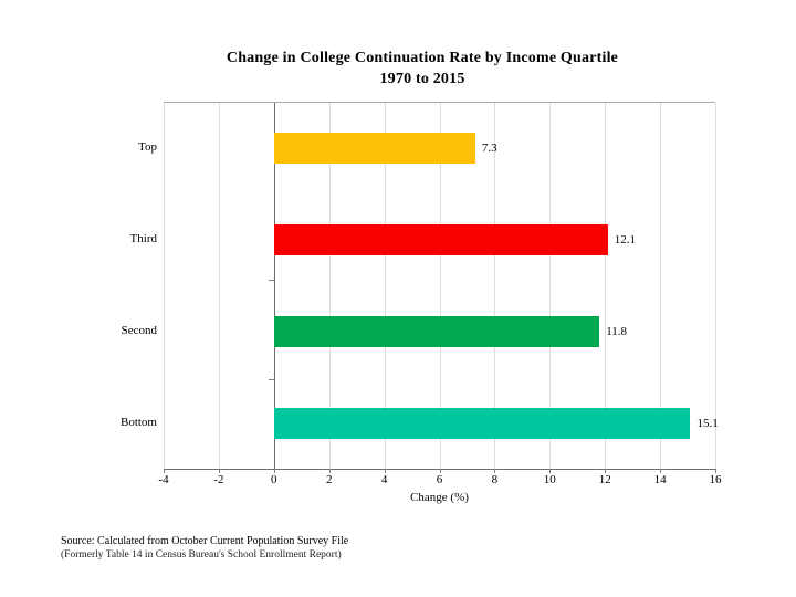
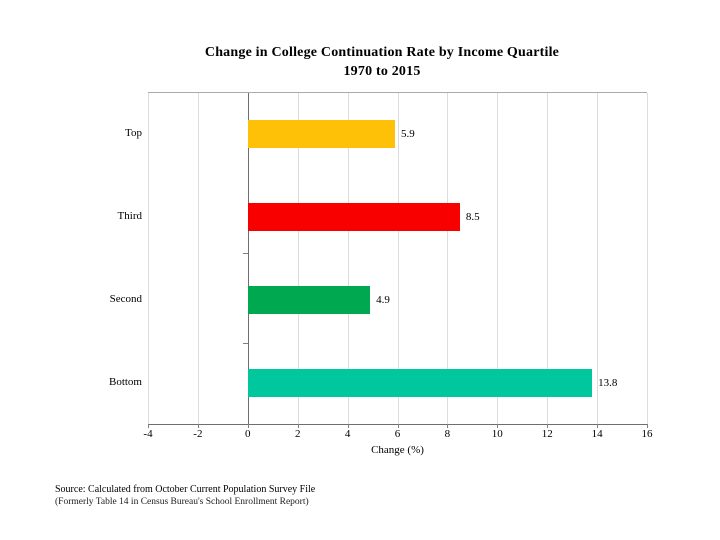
Top: 7.3 -> 5.9
Third: 12.1 -> 8.5
Second: 11.8 -> 4.9
Bottom: 15.1 -> 13.8
